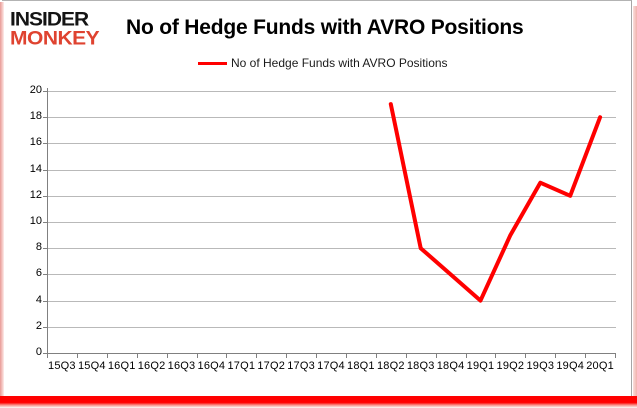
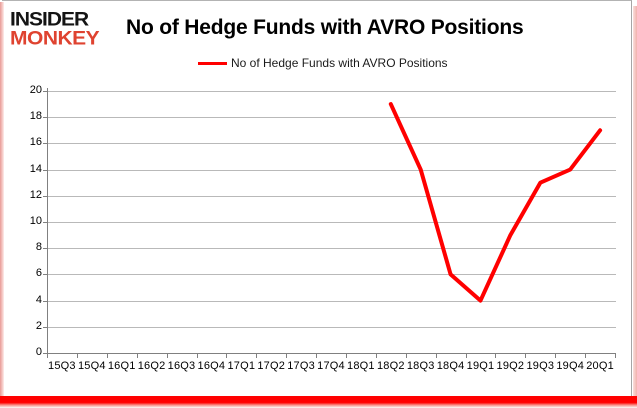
18Q3: 8 -> 14
19Q4: 12 -> 14
20Q1: 18 -> 17
